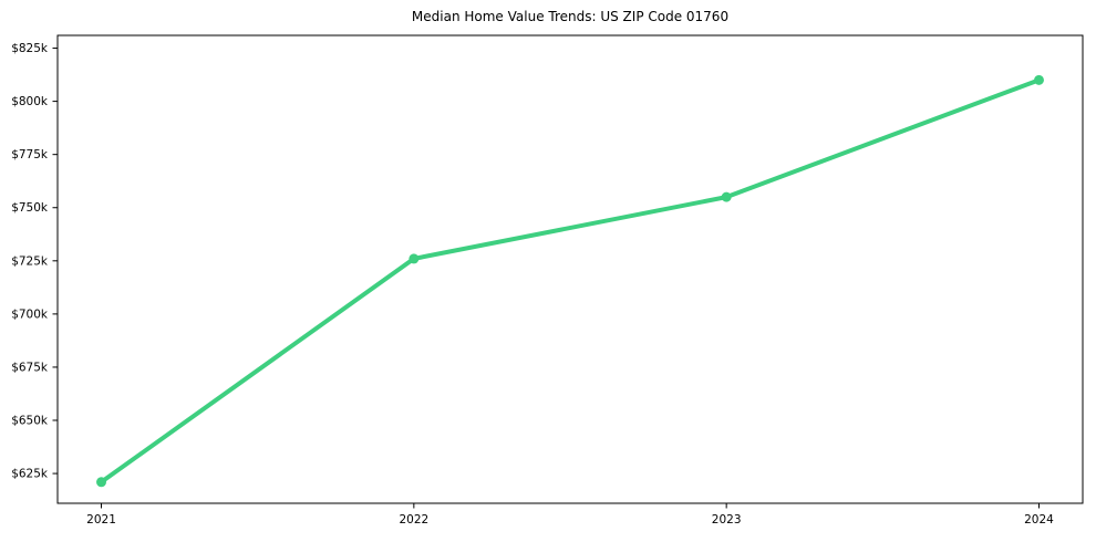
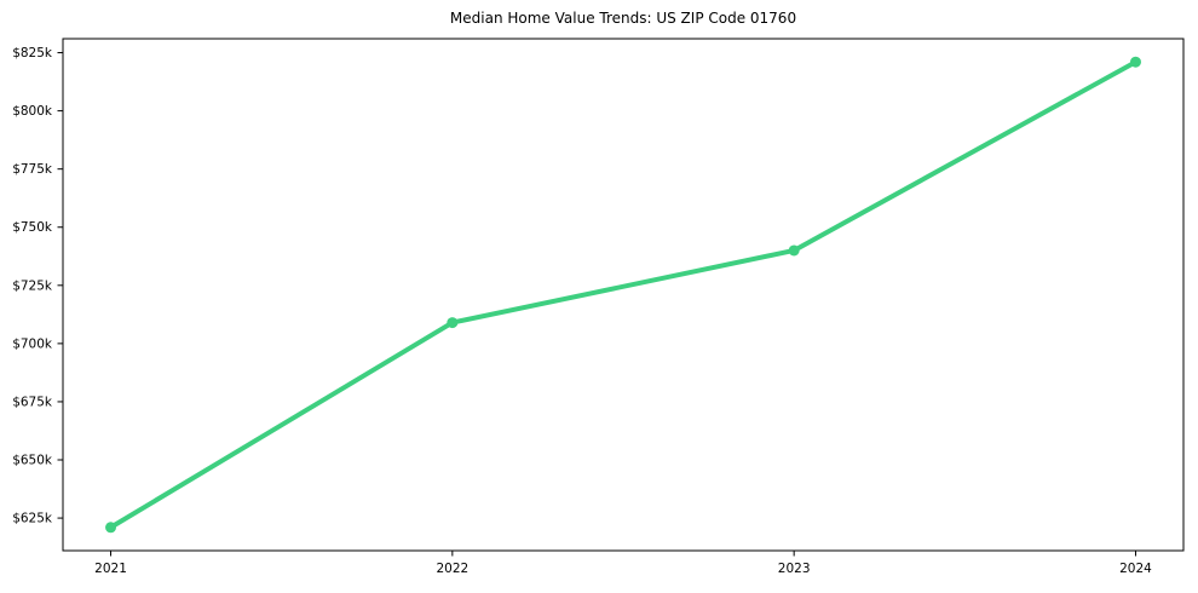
2022: $726k -> $709k
2023: $755k -> $740k
2024: $810k -> $821k
